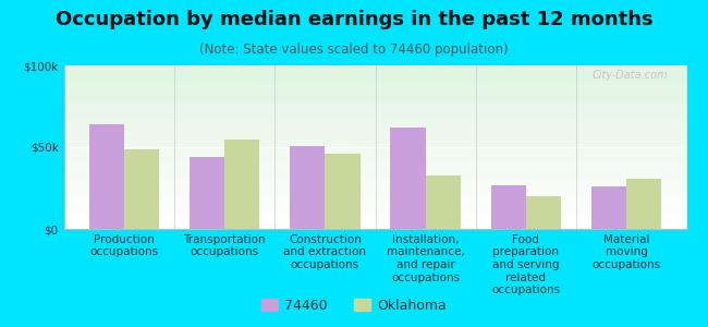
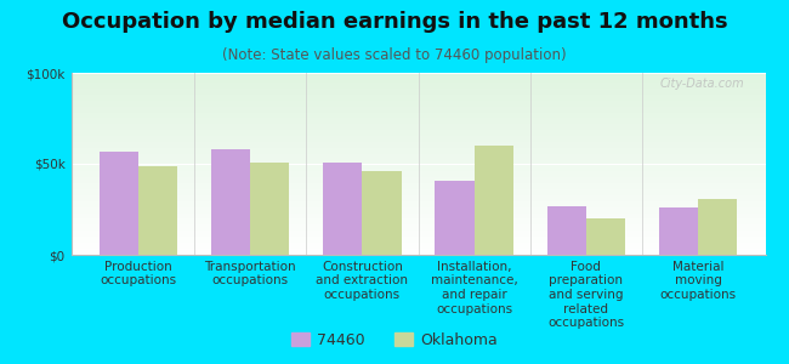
74460/Production occupations: $64k -> $57k
74460/Transportation occupations: $44k -> $58k
Oklahoma/Transportation occupations: $55k -> $51k
74460/Installation, maintenance, and repair occupations: $62k -> $41k
Oklahoma/Installation, maintenance, and repair occupations: $33k -> $60k
